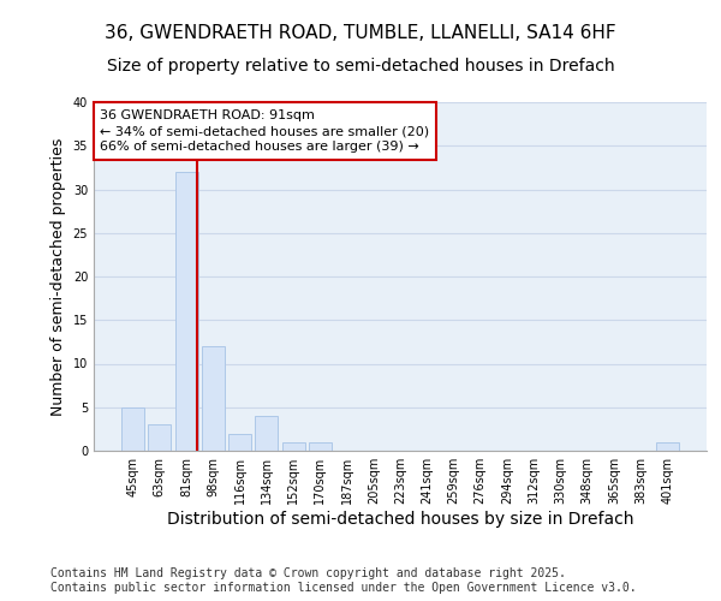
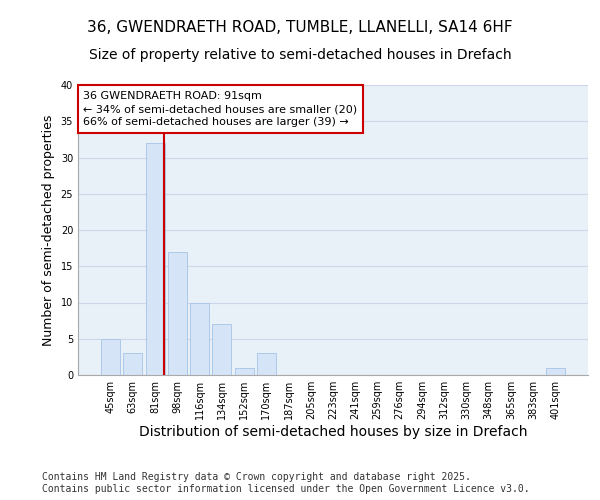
98sqm: 12 -> 17
116sqm: 2 -> 10
134sqm: 4 -> 7
170sqm: 1 -> 3
